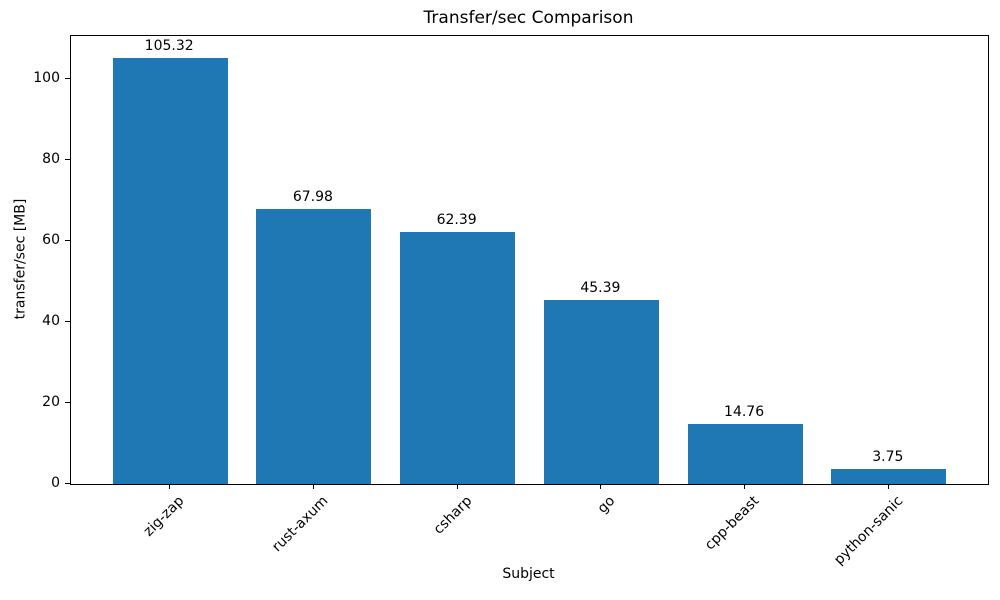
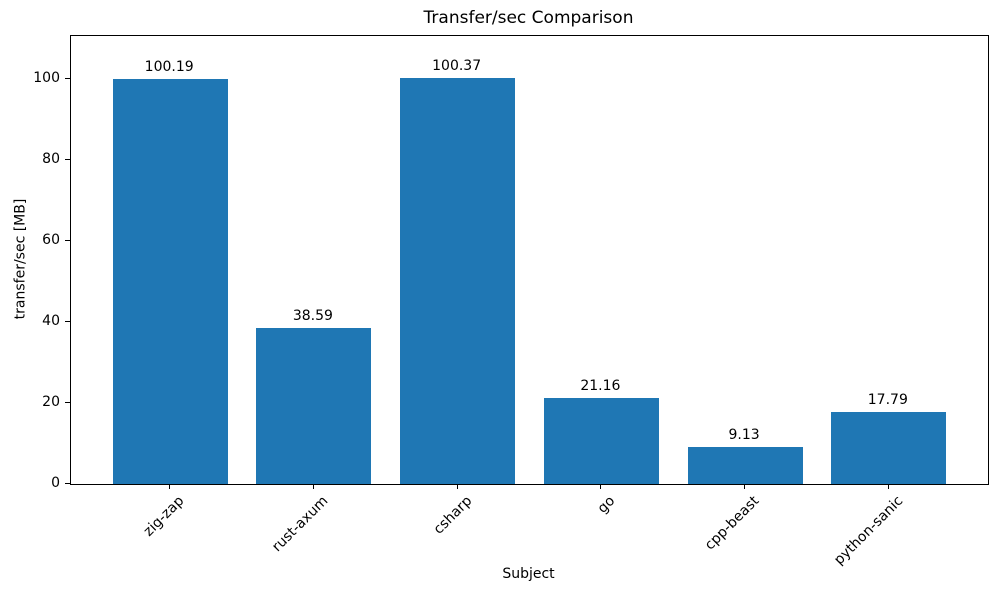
zig-zap: 105.32 -> 100.19
rust-axum: 67.98 -> 38.59
csharp: 62.39 -> 100.37
go: 45.39 -> 21.16
cpp-beast: 14.76 -> 9.13
python-sanic: 3.75 -> 17.79
